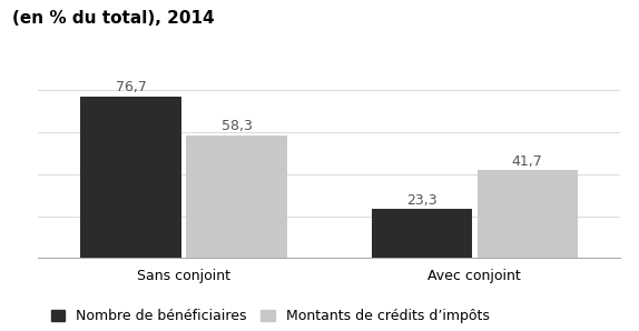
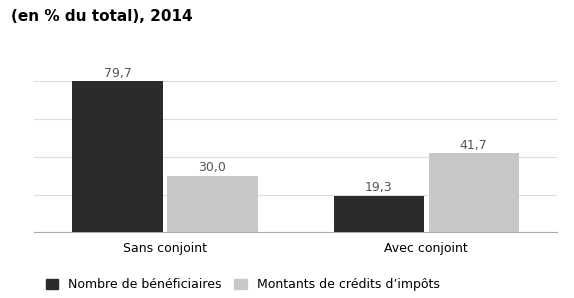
Nombre de bénéficiaires/Sans conjoint: 76,7 -> 79,7
Montants de crédits d’impôts/Sans conjoint: 58,3 -> 30,0
Nombre de bénéficiaires/Avec conjoint: 23,3 -> 19,3
